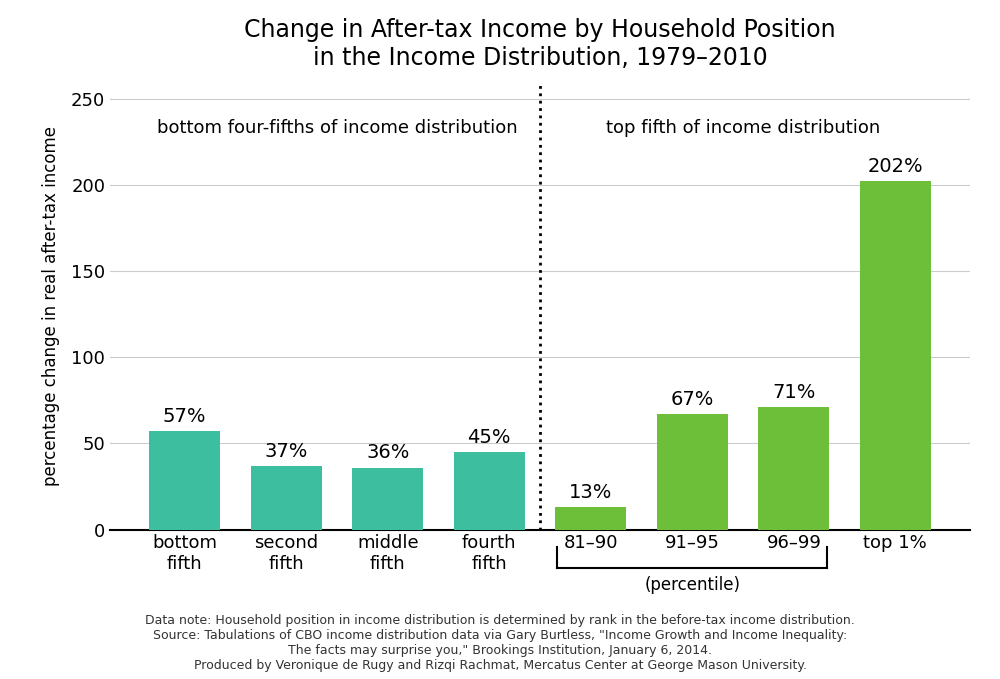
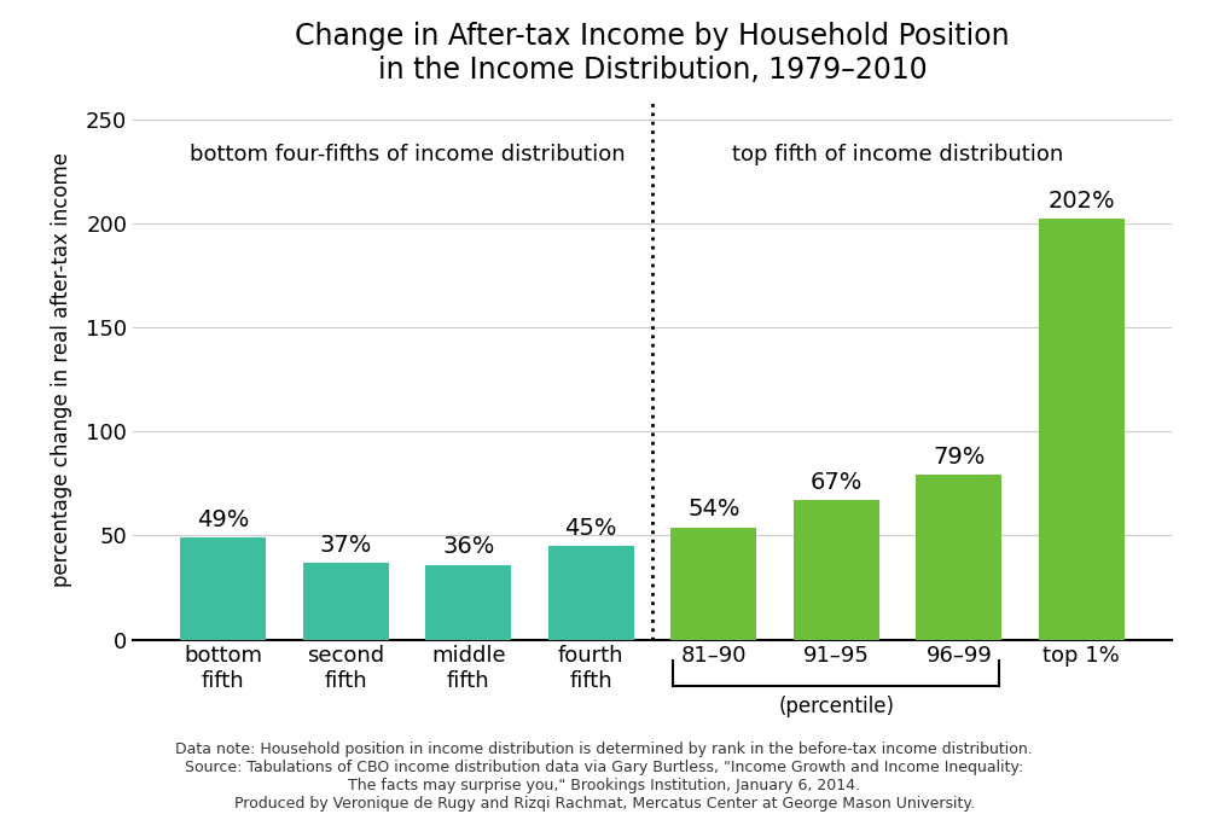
bottom fifth: 57% -> 49%
81–90: 13% -> 54%
96–99: 71% -> 79%
